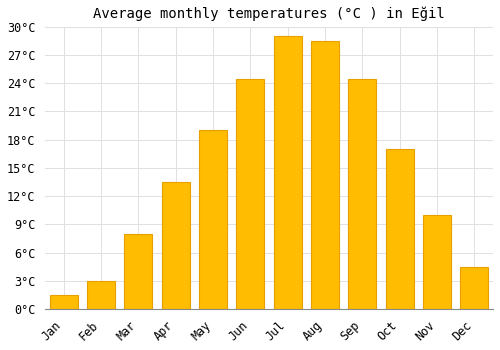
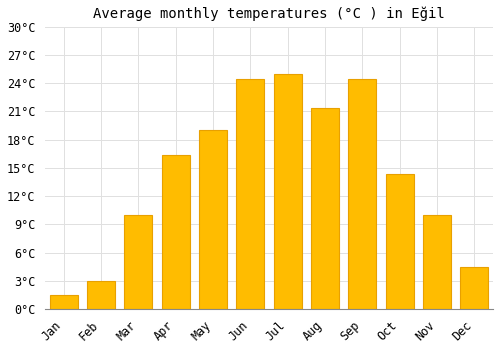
Mar: 8.0°C -> 10.0°C
Apr: 13.5°C -> 16.4°C
Jul: 29.0°C -> 25.0°C
Aug: 28.5°C -> 21.4°C
Oct: 17.0°C -> 14.4°C
